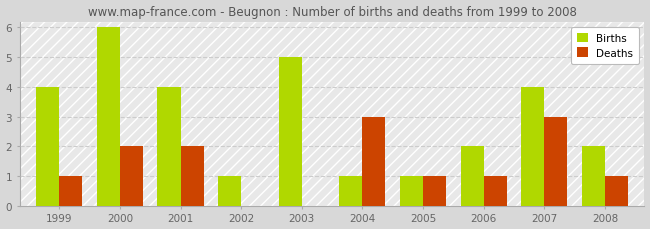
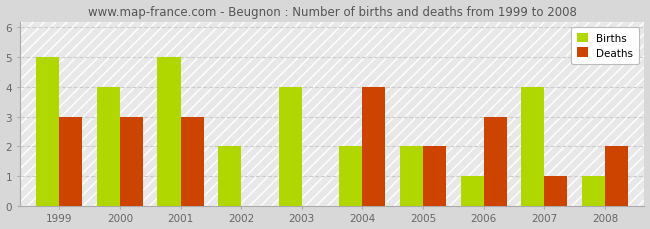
Births/1999: 4 -> 5
Deaths/1999: 1 -> 3
Births/2000: 6 -> 4
Deaths/2000: 2 -> 3
Births/2001: 4 -> 5
Deaths/2001: 2 -> 3
Births/2002: 1 -> 2
Births/2003: 5 -> 4
Births/2004: 1 -> 2
Deaths/2004: 3 -> 4
Births/2005: 1 -> 2
Deaths/2005: 1 -> 2
Births/2006: 2 -> 1
Deaths/2006: 1 -> 3
Deaths/2007: 3 -> 1
Births/2008: 2 -> 1
Deaths/2008: 1 -> 2
